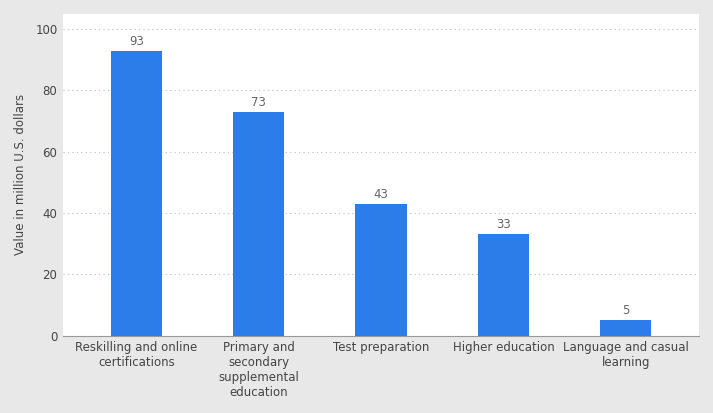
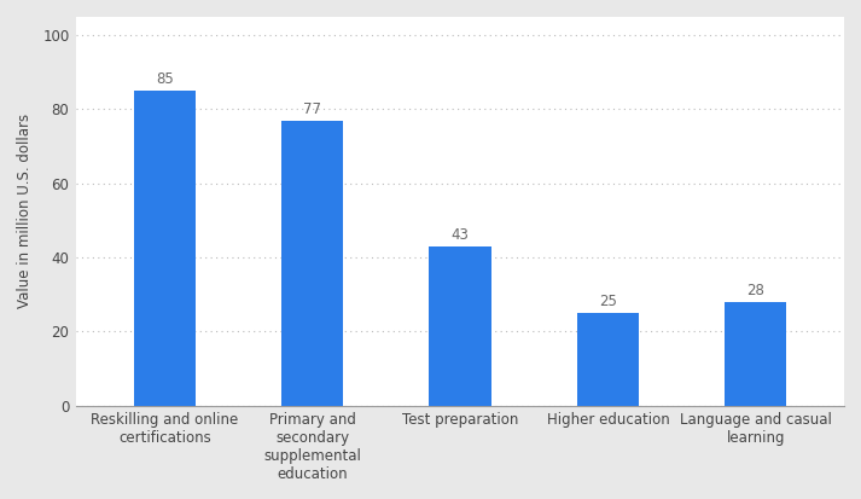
Reskilling and online certifications: 93 -> 85
Primary and secondary supplemental education: 73 -> 77
Higher education: 33 -> 25
Language and casual learning: 5 -> 28
